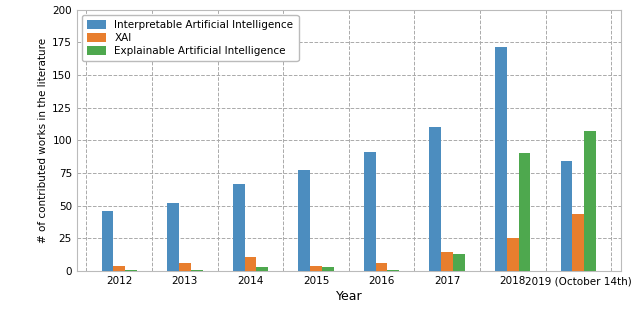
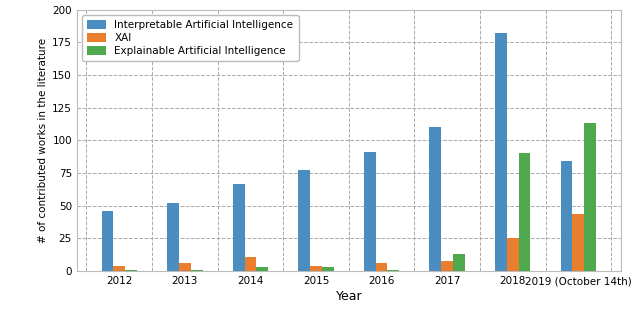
XAI/2017: 15 -> 8
Interpretable Artificial Intelligence/2018: 171 -> 182
Explainable Artificial Intelligence/2019 (October 14th): 107 -> 113
